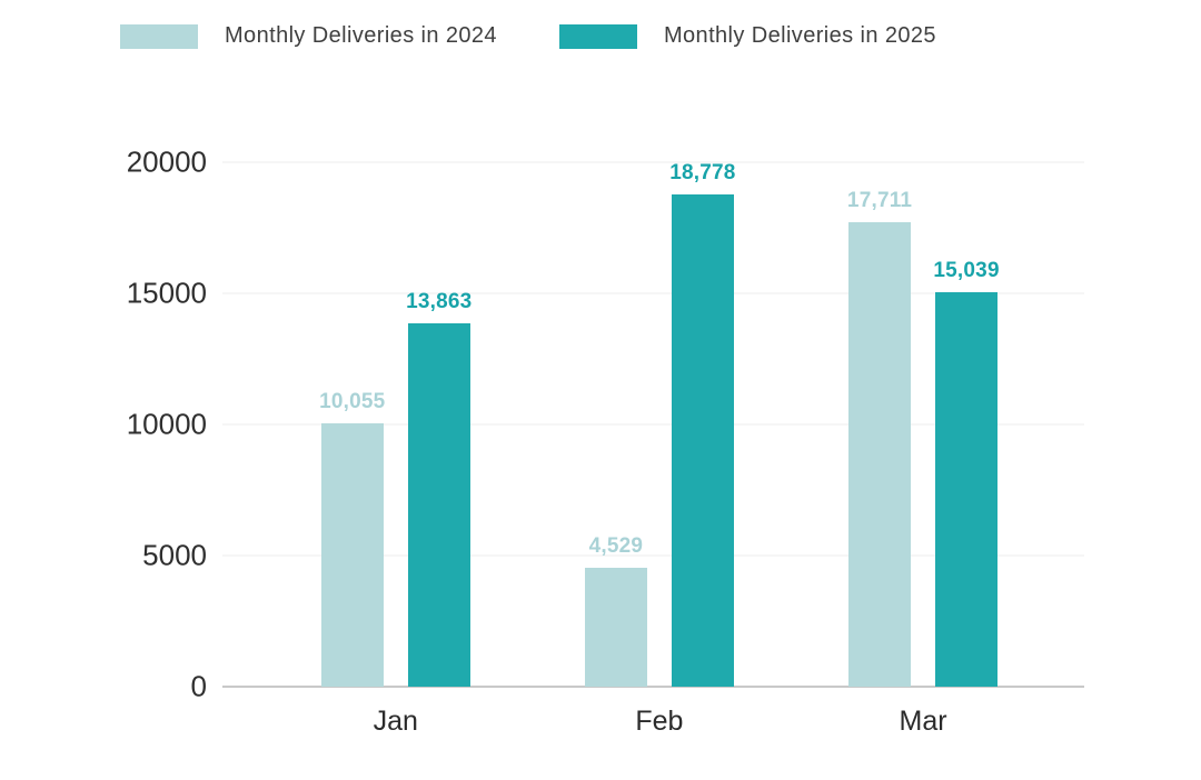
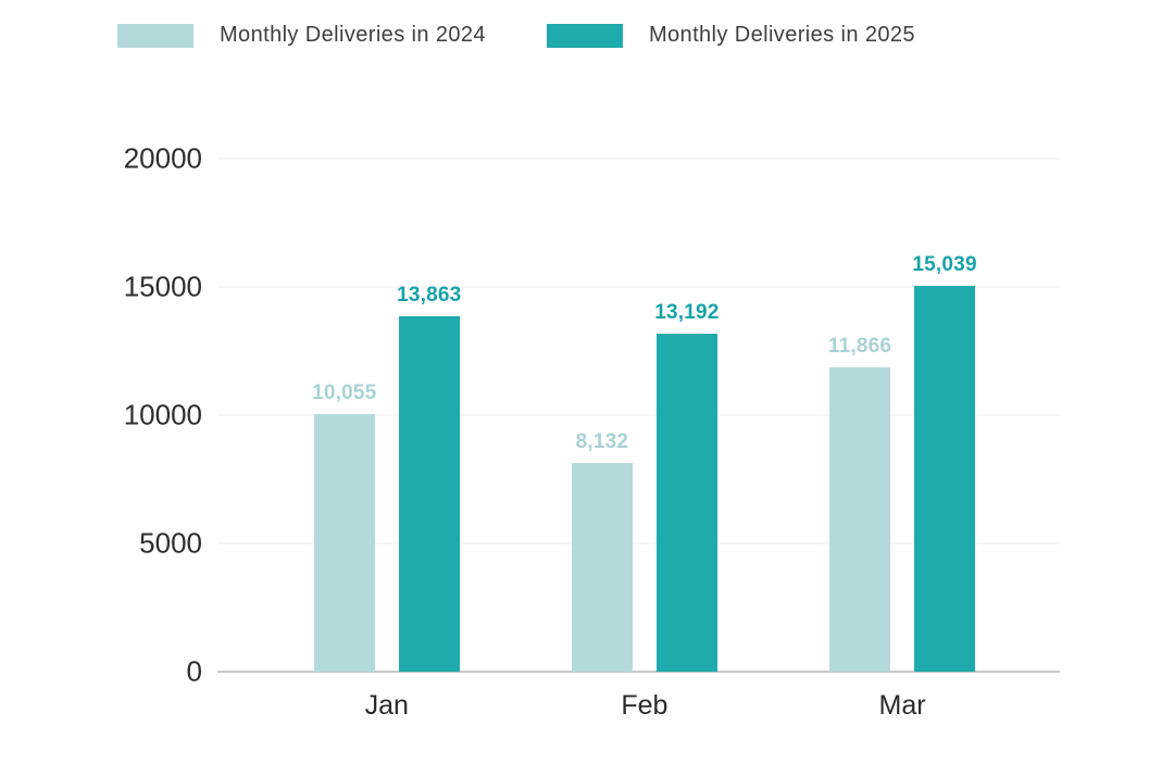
Monthly Deliveries in 2024/Feb: 4,529 -> 8,132
Monthly Deliveries in 2025/Feb: 18,778 -> 13,192
Monthly Deliveries in 2024/Mar: 17,711 -> 11,866
